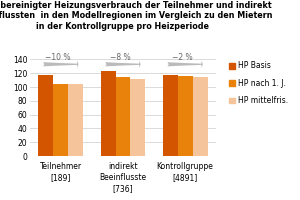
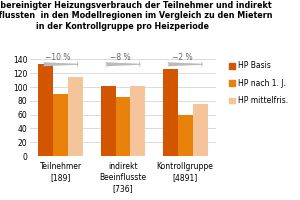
HP Basis/Teilnehmer [189]: 118 -> 134
HP nach 1. J./Teilnehmer [189]: 105 -> 90
HP mittelfris./Teilnehmer [189]: 104 -> 114
HP Basis/indirekt Beeinflusste [736]: 123 -> 102
HP nach 1. J./indirekt Beeinflusste [736]: 115 -> 86
HP mittelfris./indirekt Beeinflusste [736]: 112 -> 102
HP Basis/Kontrollgruppe [4891]: 118 -> 126
HP nach 1. J./Kontrollgruppe [4891]: 116 -> 60
HP mittelfris./Kontrollgruppe [4891]: 115 -> 76
